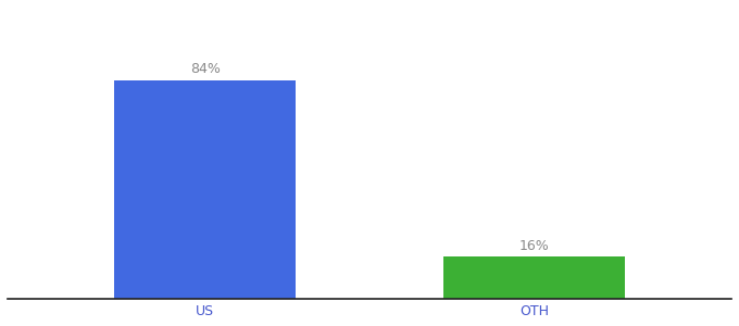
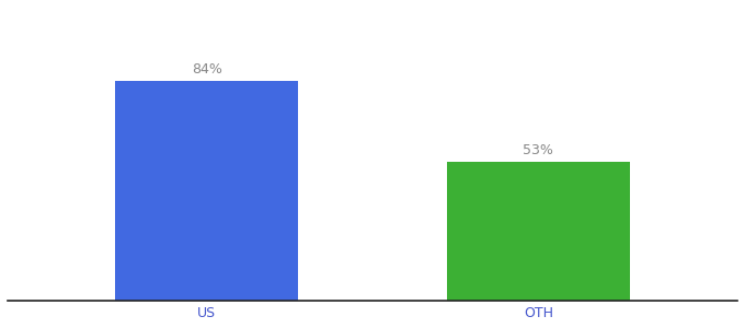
OTH: 16% -> 53%
